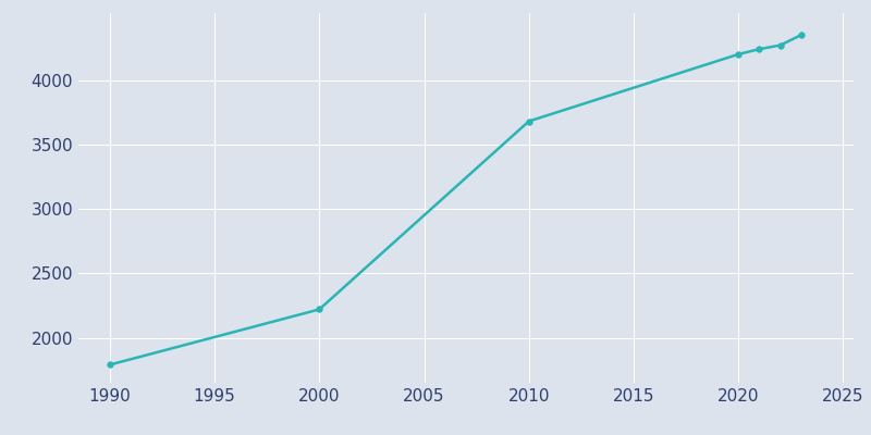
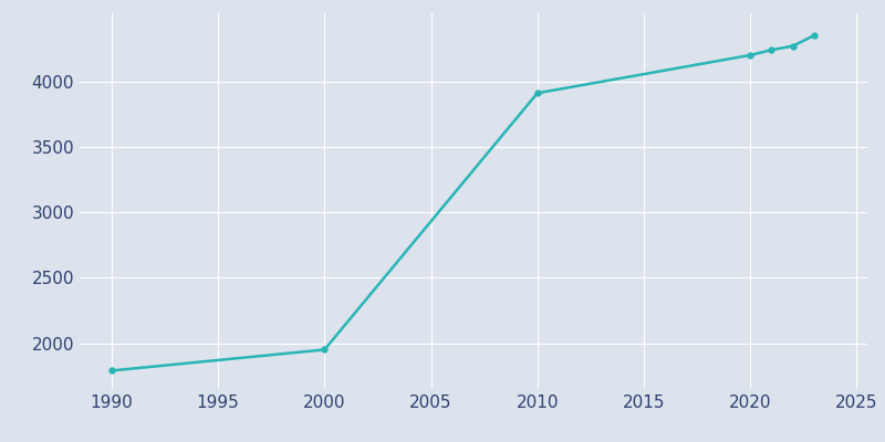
2000: 2220 -> 1950
2010: 3680 -> 3910
